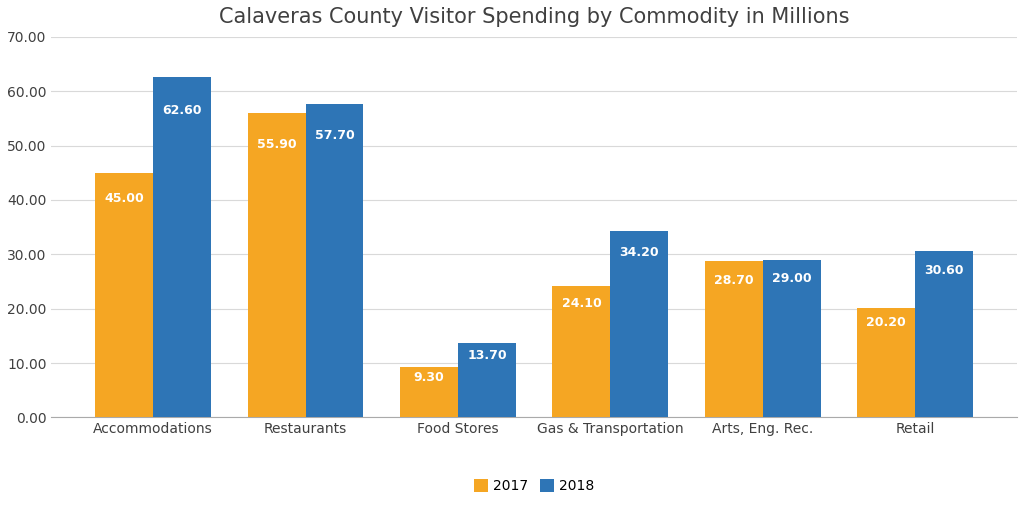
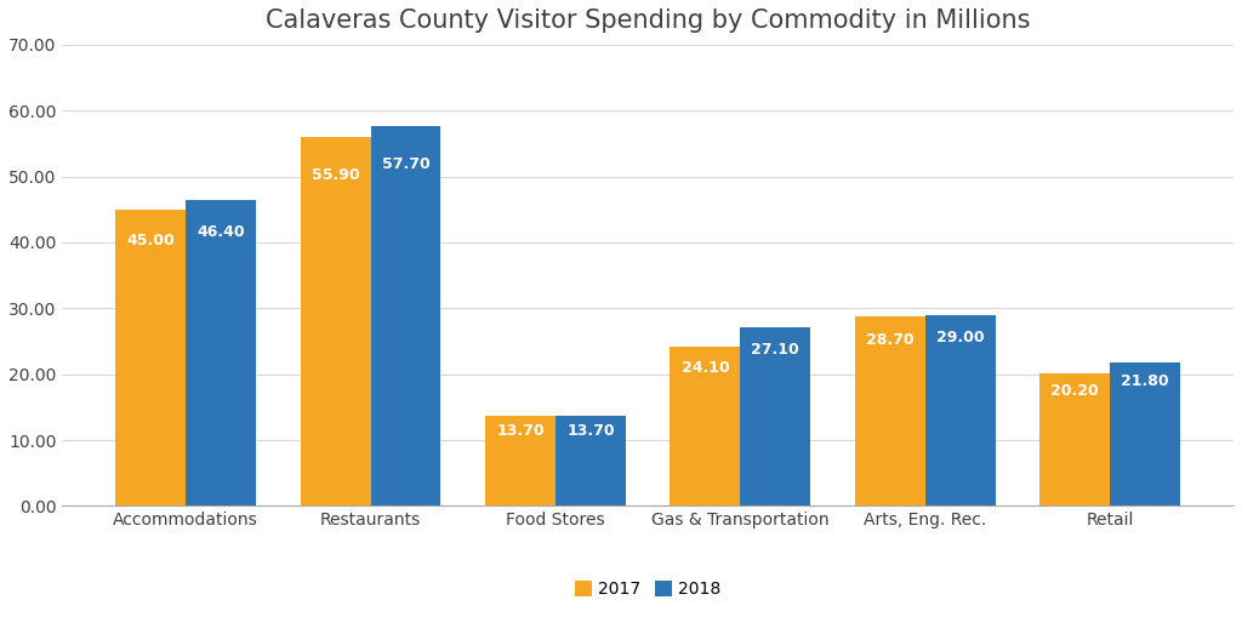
2018/Accommodations: 62.60 -> 46.40
2017/Food Stores: 9.30 -> 13.70
2018/Gas & Transportation: 34.20 -> 27.10
2018/Retail: 30.60 -> 21.80
